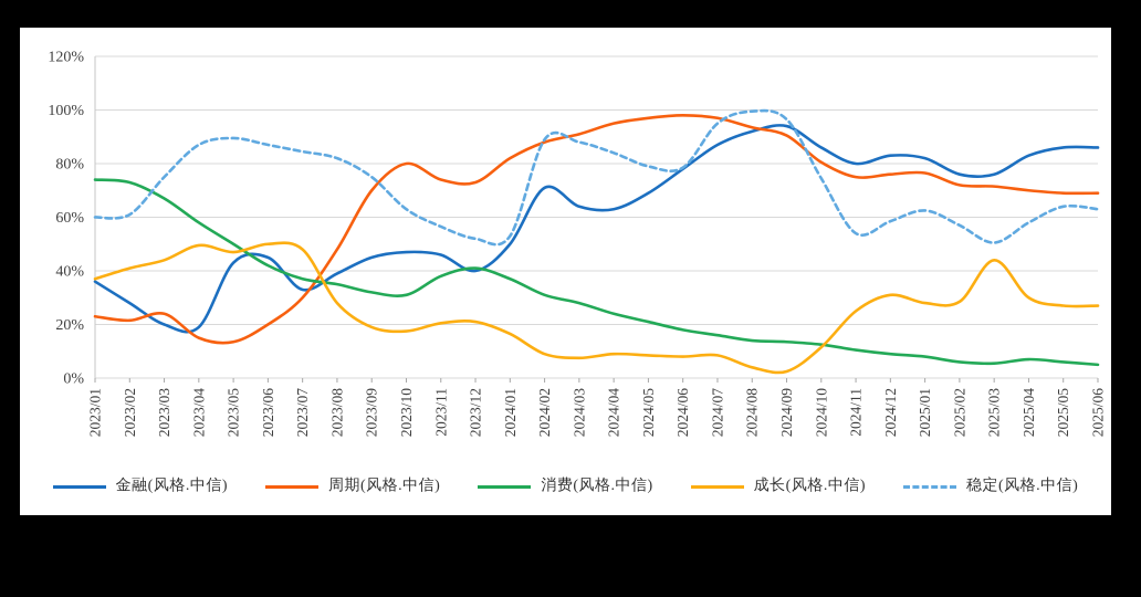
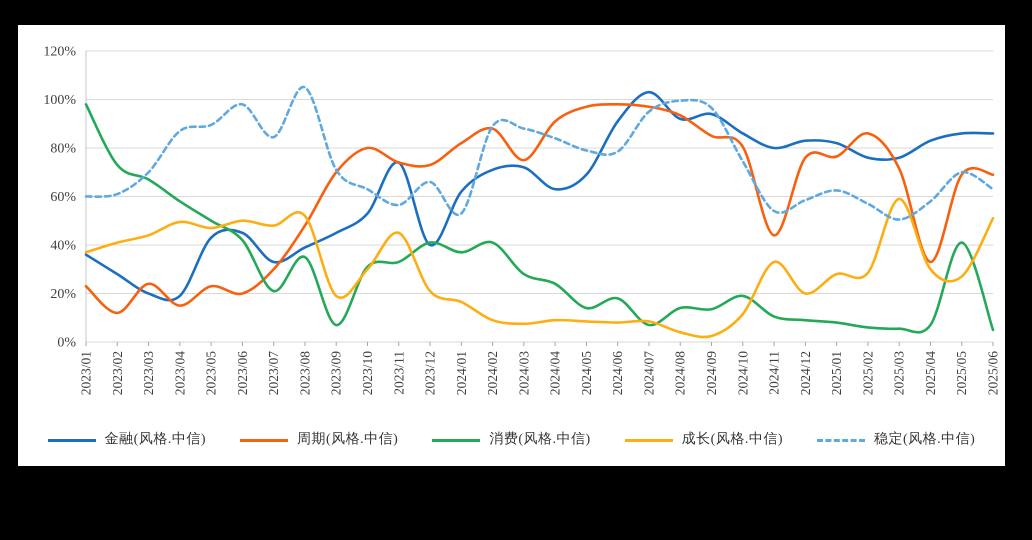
消费(风格.中信)/2023/01: 74% -> 98%
周期(风格.中信)/2023/02: 22% -> 12%
稳定(风格.中信)/2023/03: 75% -> 70%
周期(风格.中信)/2023/05: 14% -> 23%
稳定(风格.中信)/2023/06: 87% -> 98%
消费(风格.中信)/2023/07: 37% -> 21%
成长(风格.中信)/2023/08: 28% -> 52%
稳定(风格.中信)/2023/08: 82% -> 105%
消费(风格.中信)/2023/09: 32% -> 7%
稳定(风格.中信)/2023/09: 75% -> 71%
金融(风格.中信)/2023/10: 47% -> 53%
成长(风格.中信)/2023/10: 18% -> 30%
金融(风格.中信)/2023/11: 46% -> 74%
消费(风格.中信)/2023/11: 38% -> 33%
成长(风格.中信)/2023/11: 20% -> 45%
稳定(风格.中信)/2023/12: 52% -> 66%
金融(风格.中信)/2024/01: 50% -> 62%
消费(风格.中信)/2024/02: 31% -> 41%
金融(风格.中信)/2024/03: 64% -> 72%
周期(风格.中信)/2024/03: 91% -> 75%
周期(风格.中信)/2024/04: 95% -> 91%
消费(风格.中信)/2024/05: 21% -> 14%
金融(风格.中信)/2024/06: 78% -> 91%
金融(风格.中信)/2024/07: 87% -> 103%
消费(风格.中信)/2024/07: 16% -> 7%
周期(风格.中信)/2024/09: 90% -> 85%
消费(风格.中信)/2024/10: 12% -> 19%
周期(风格.中信)/2024/11: 75% -> 44%
成长(风格.中信)/2024/11: 25% -> 33%
成长(风格.中信)/2024/12: 31% -> 20%
周期(风格.中信)/2025/02: 72% -> 86%
成长(风格.中信)/2025/03: 44% -> 59%
周期(风格.中信)/2025/04: 70% -> 33%
消费(风格.中信)/2025/05: 6% -> 41%
稳定(风格.中信)/2025/05: 64% -> 70%
成长(风格.中信)/2025/06: 27% -> 51%
